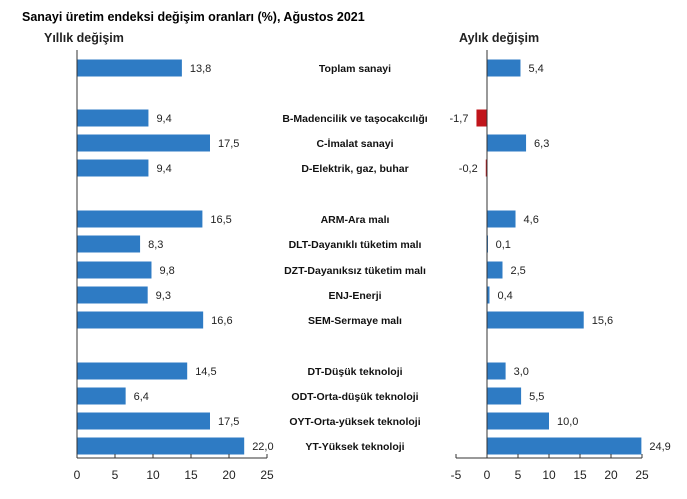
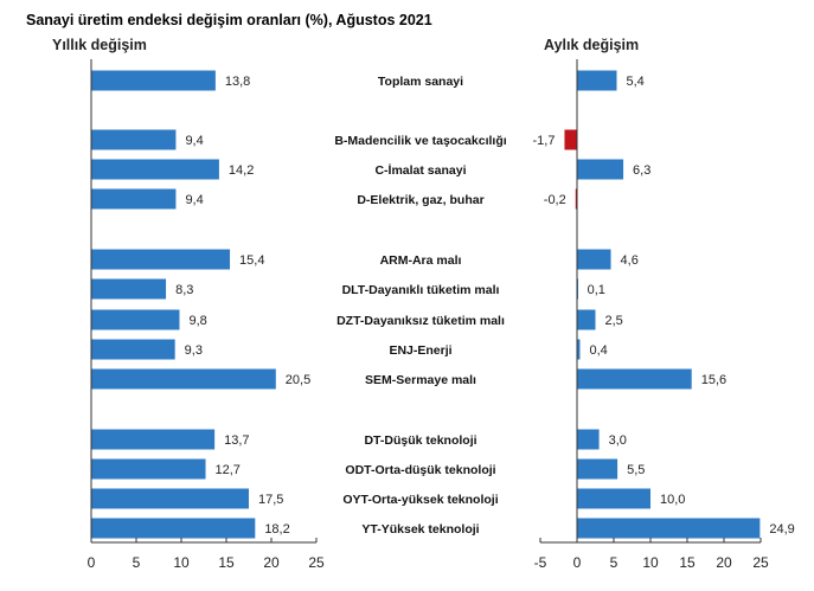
Yıllık değişim/C-İmalat sanayi: 17,5 -> 14,2
Yıllık değişim/ARM-Ara malı: 16,5 -> 15,4
Yıllık değişim/SEM-Sermaye malı: 16,6 -> 20,5
Yıllık değişim/DT-Düşük teknoloji: 14,5 -> 13,7
Yıllık değişim/ODT-Orta-düşük teknoloji: 6,4 -> 12,7
Yıllık değişim/YT-Yüksek teknoloji: 22,0 -> 18,2
